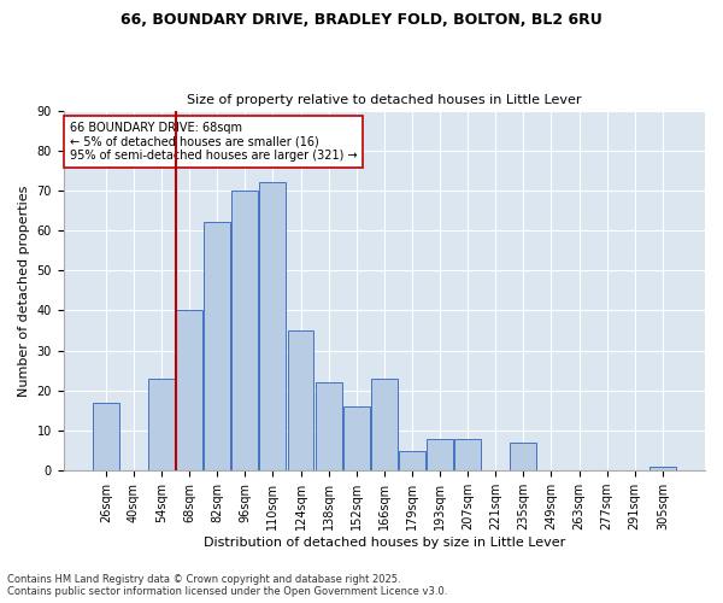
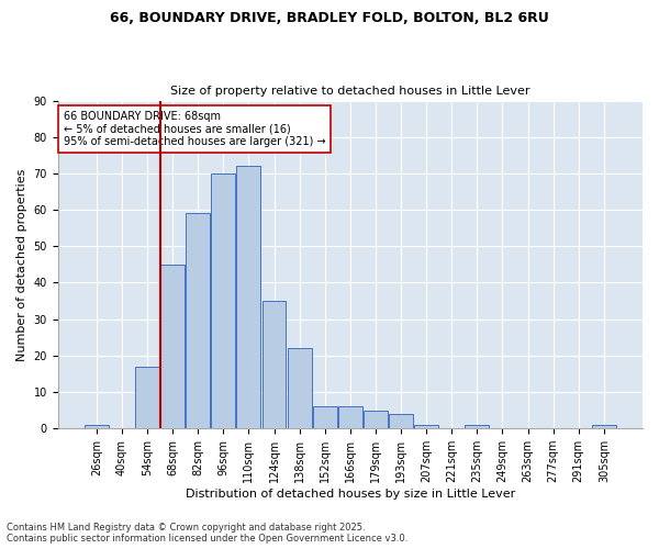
26sqm: 17 -> 1
54sqm: 23 -> 17
68sqm: 40 -> 45
82sqm: 62 -> 59
152sqm: 16 -> 6
166sqm: 23 -> 6
193sqm: 8 -> 4
207sqm: 8 -> 1
235sqm: 7 -> 1
